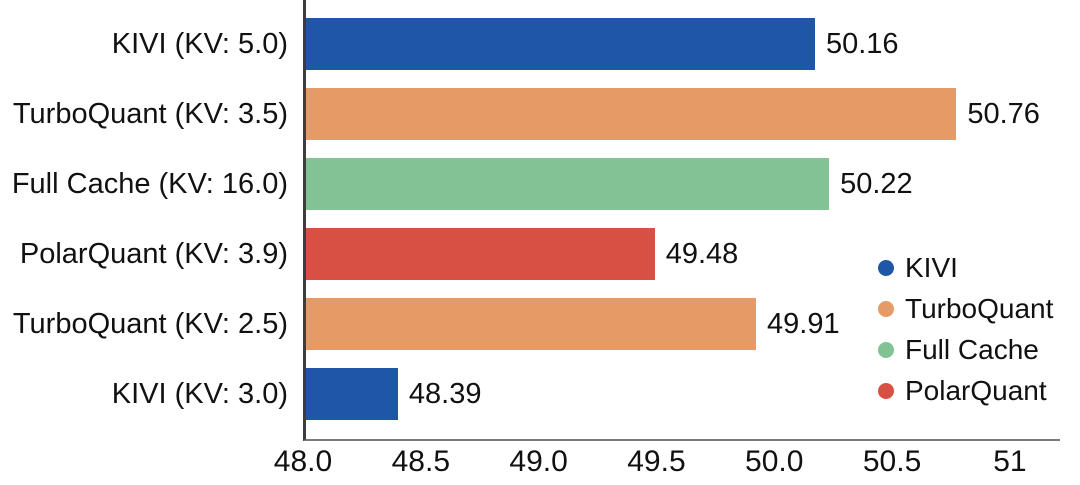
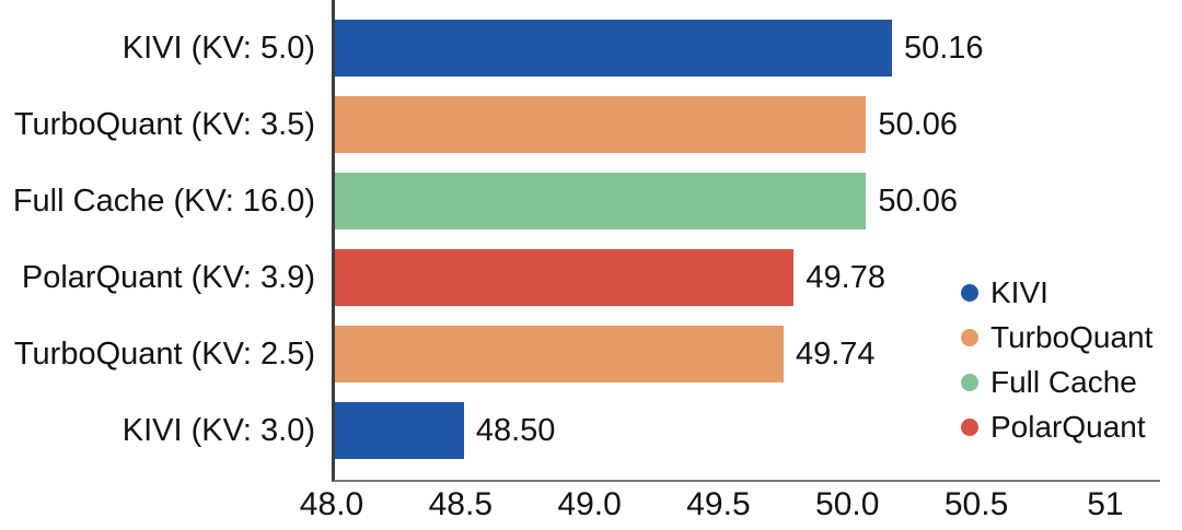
TurboQuant (KV: 3.5): 50.76 -> 50.06
Full Cache (KV: 16.0): 50.22 -> 50.06
PolarQuant (KV: 3.9): 49.48 -> 49.78
TurboQuant (KV: 2.5): 49.91 -> 49.74
KIVI (KV: 3.0): 48.39 -> 48.50
